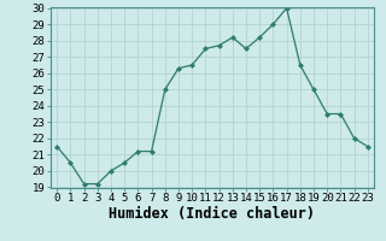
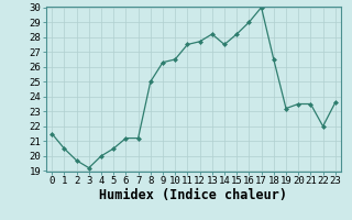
2: 19.2 -> 19.7
19: 25.0 -> 23.2
23: 21.5 -> 23.6
